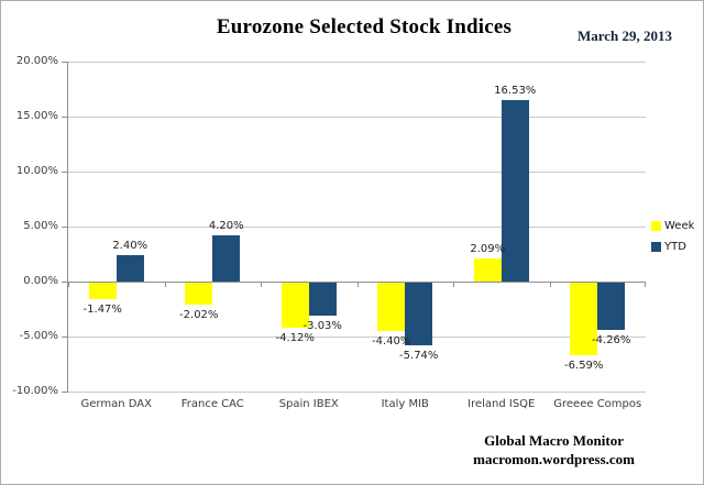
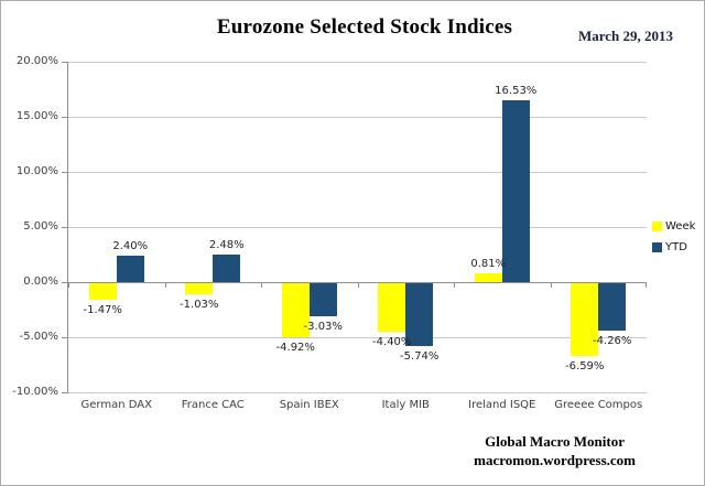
Week/France CAC: -2.02% -> -1.03%
YTD/France CAC: 4.20% -> 2.48%
Week/Spain IBEX: -4.12% -> -4.92%
Week/Ireland ISQE: 2.09% -> 0.81%
